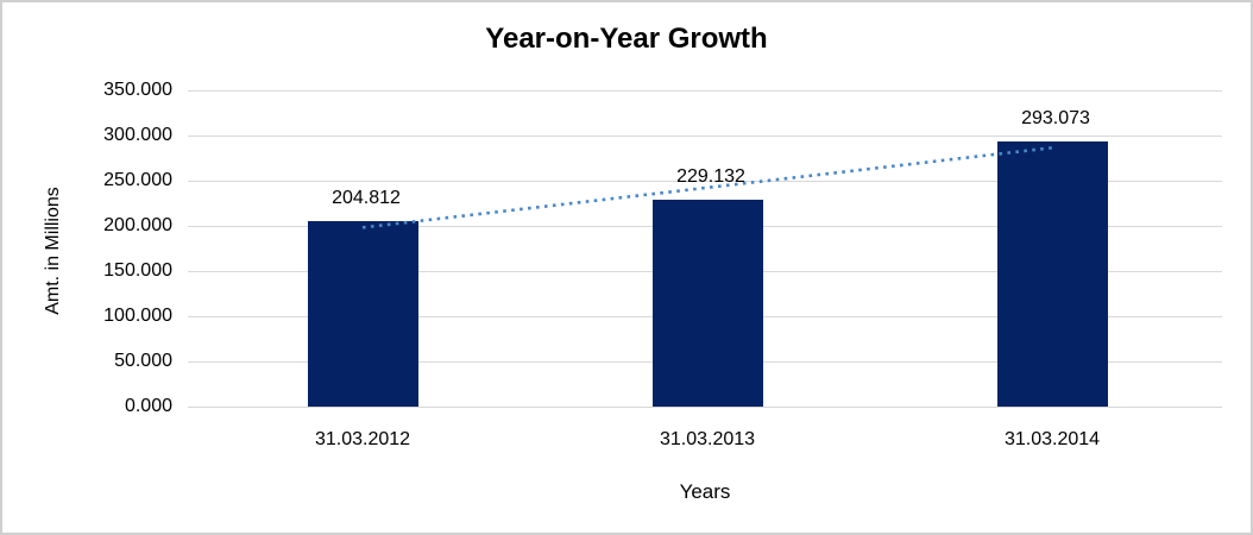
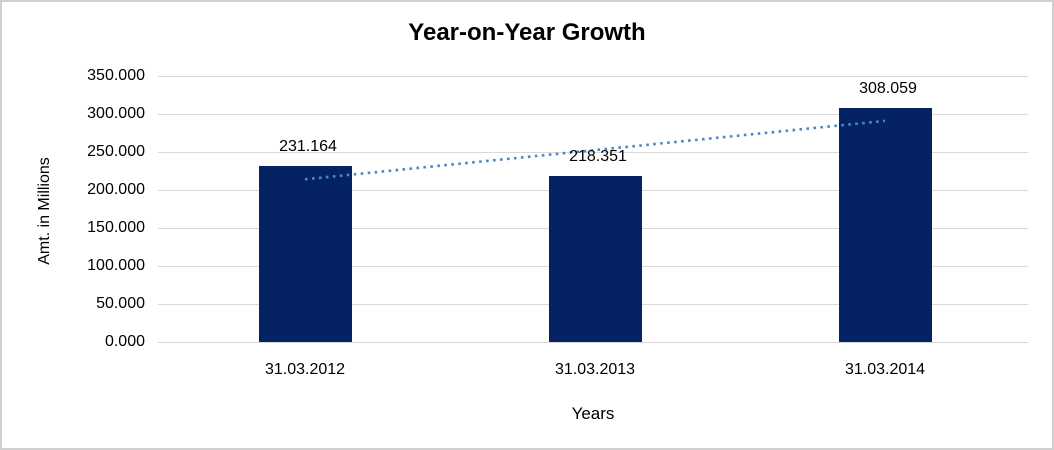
31.03.2012: 204.812 -> 231.164
31.03.2013: 229.132 -> 218.351
31.03.2014: 293.073 -> 308.059
